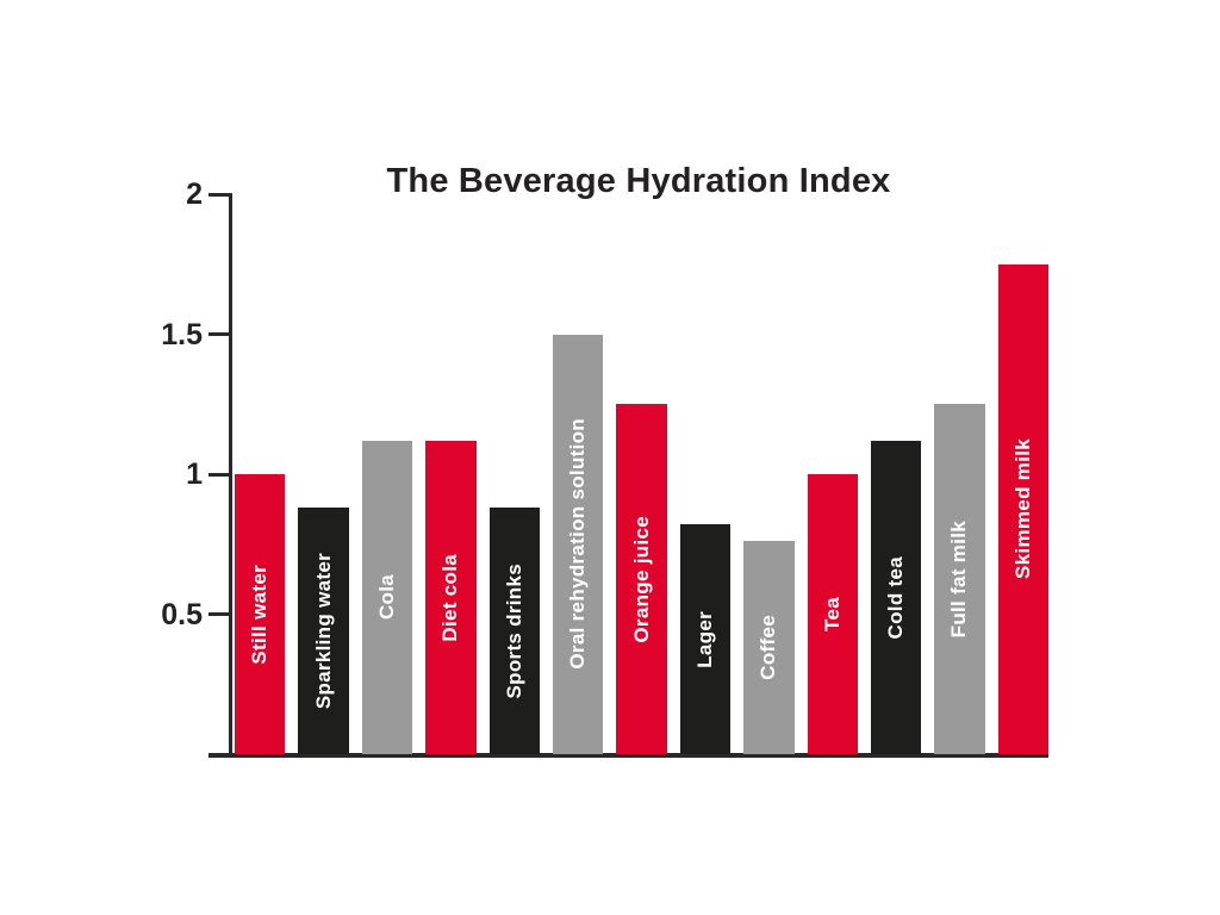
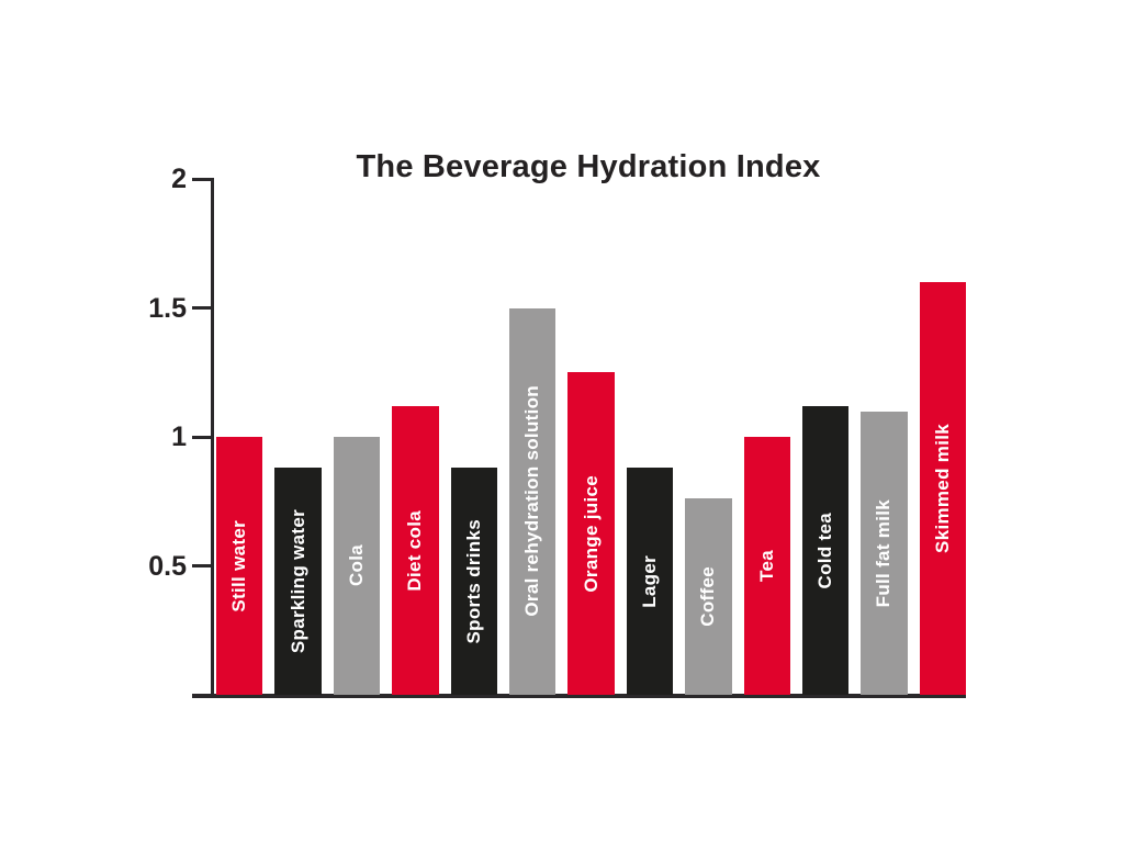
Cola: 1.12 -> 1.00
Lager: 0.82 -> 0.88
Full fat milk: 1.25 -> 1.10
Skimmed milk: 1.75 -> 1.60
